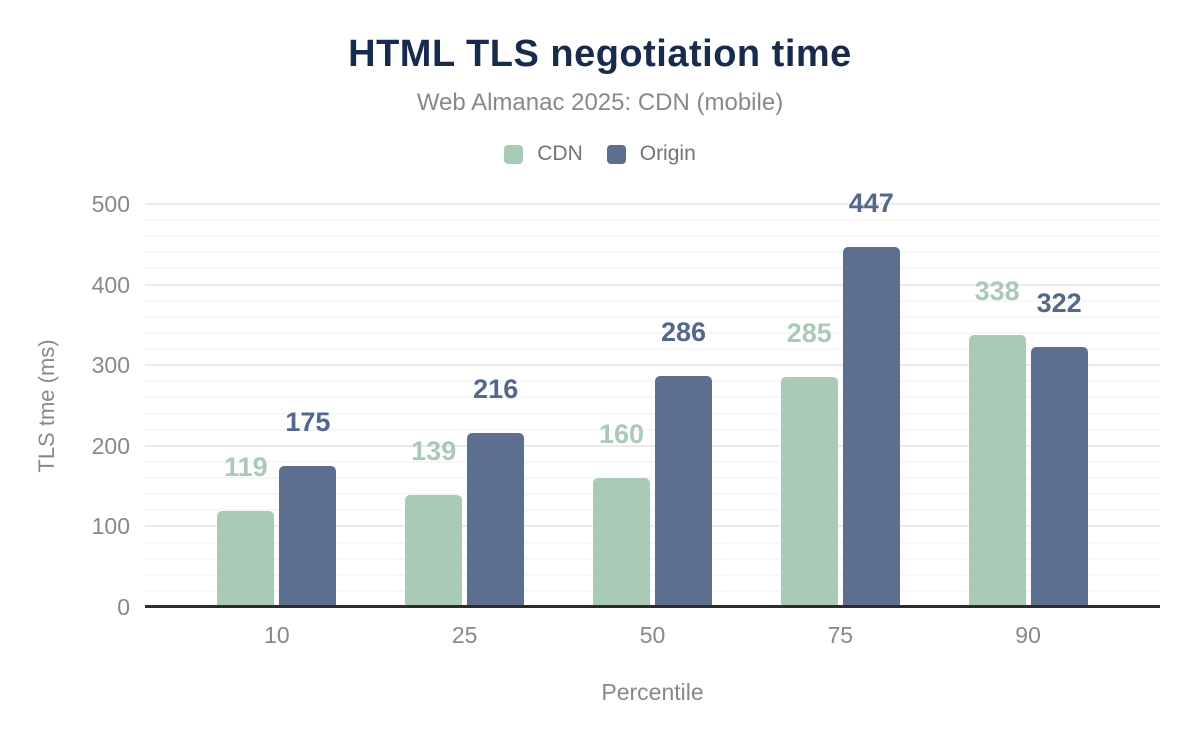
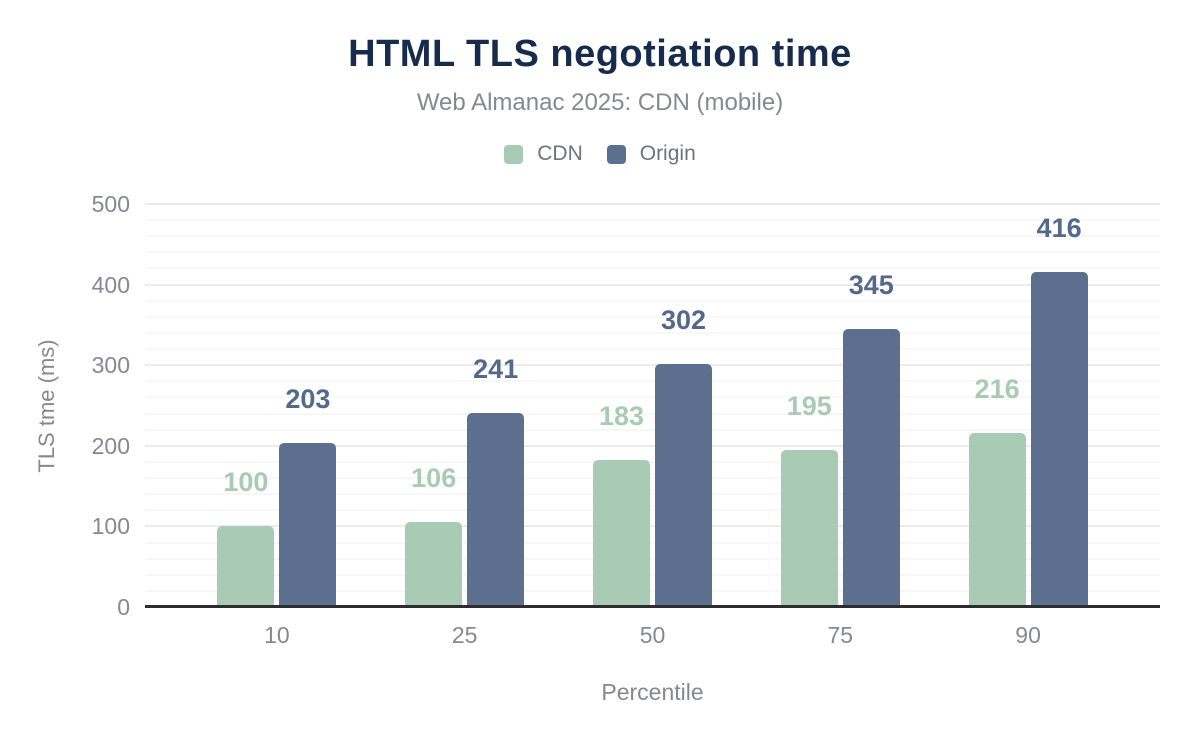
CDN/10: 119 -> 100
Origin/10: 175 -> 203
CDN/25: 139 -> 106
Origin/25: 216 -> 241
CDN/50: 160 -> 183
Origin/50: 286 -> 302
CDN/75: 285 -> 195
Origin/75: 447 -> 345
CDN/90: 338 -> 216
Origin/90: 322 -> 416
